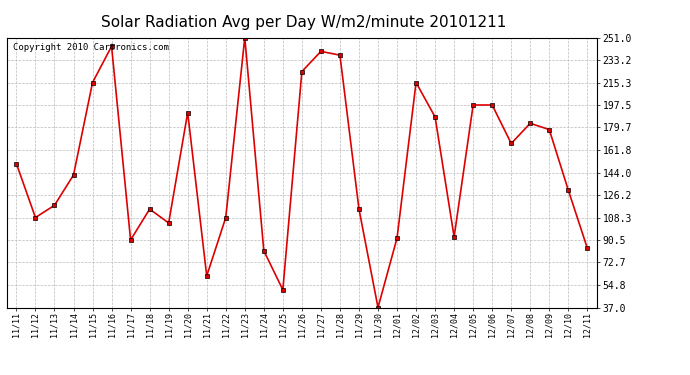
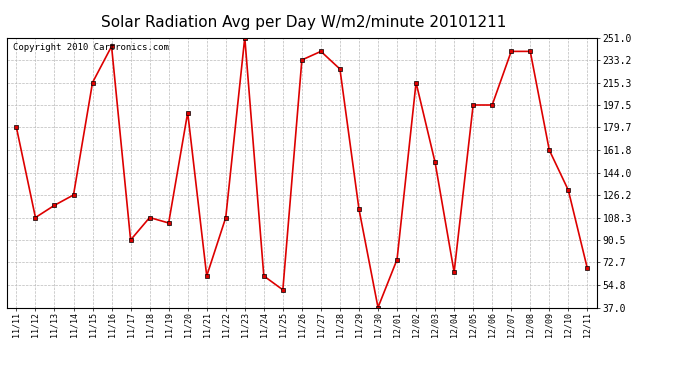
11/11: 151 -> 180
11/14: 142 -> 126
11/18: 115 -> 108
11/24: 82 -> 62
11/26: 224 -> 233
11/28: 237 -> 226
12/01: 92 -> 75
12/03: 188 -> 152
12/04: 93 -> 65
12/07: 167 -> 240
12/08: 183 -> 240
12/09: 178 -> 162
12/11: 84 -> 68
